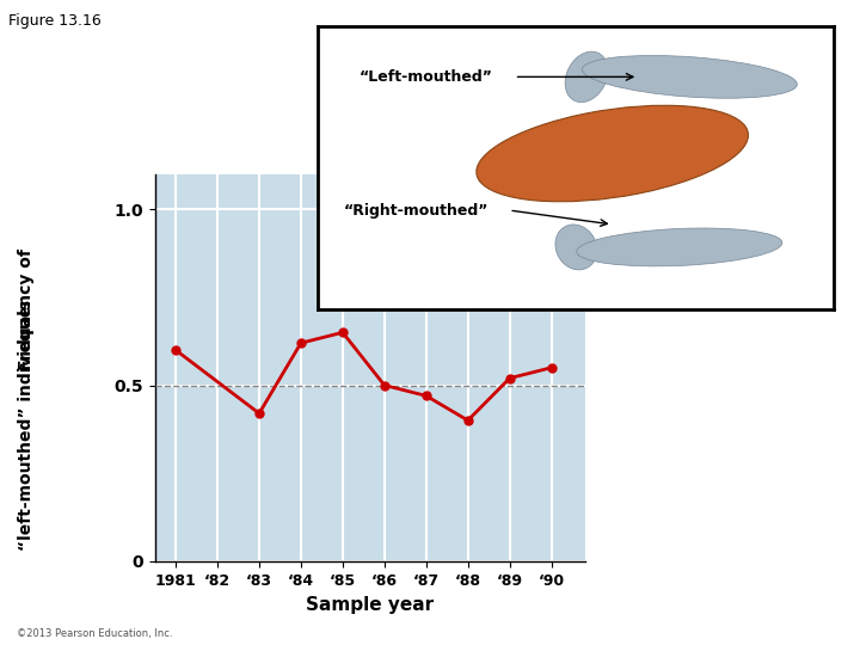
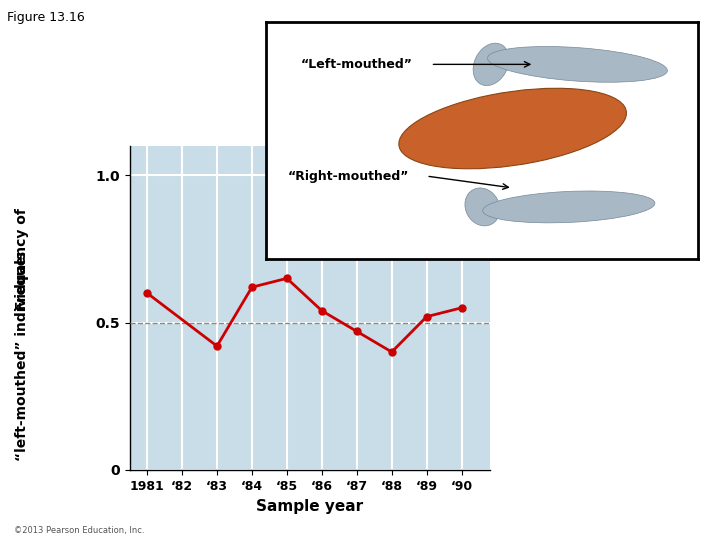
‘86: 0.50 -> 0.54
